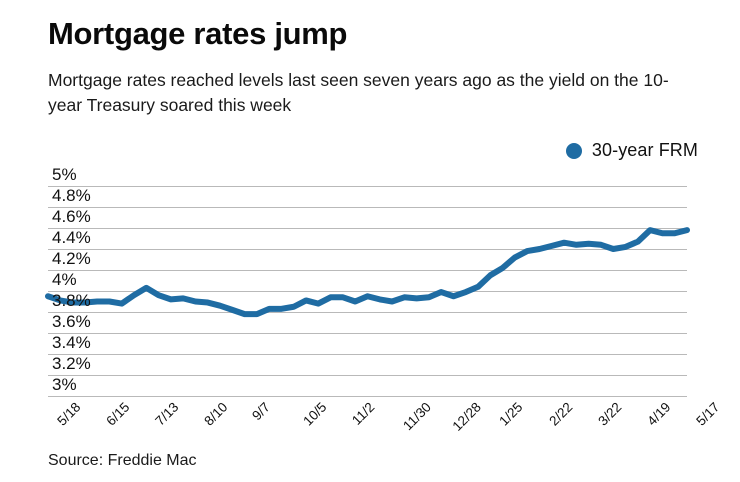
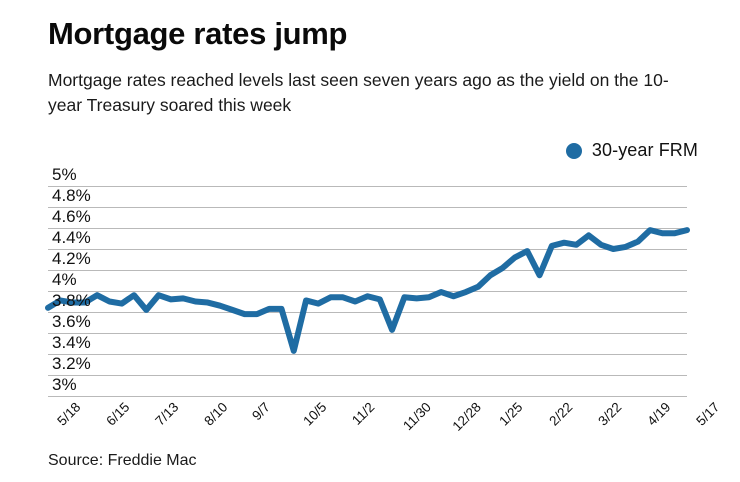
5/18: 3.95% -> 3.84%
6/15: 3.90% -> 3.96%
7/13: 4.03% -> 3.82%
10/5: 3.85% -> 3.43%
11/30: 3.90% -> 3.63%
2/22: 4.40% -> 4.15%
3/22: 4.45% -> 4.53%
